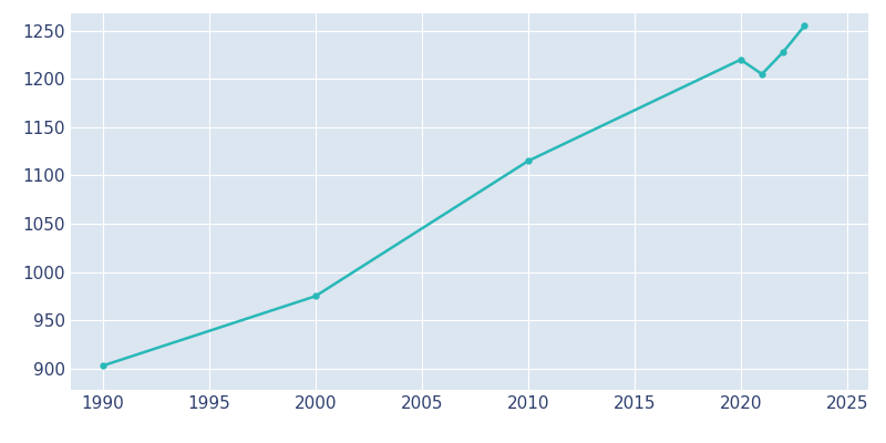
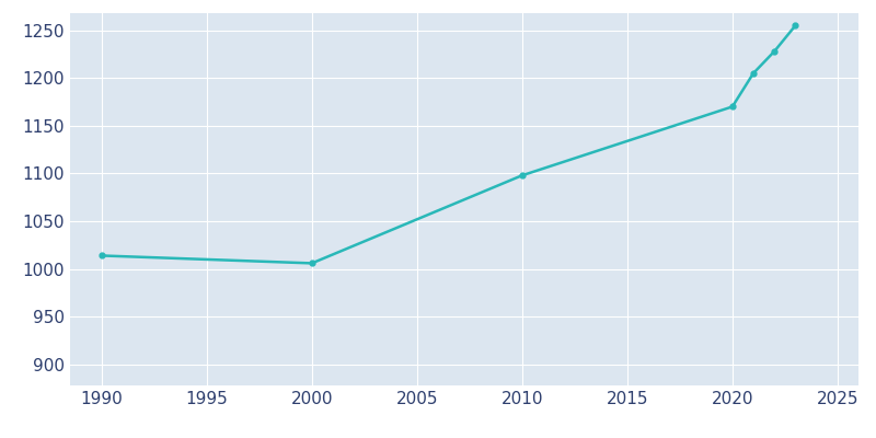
1990: 903 -> 1014
2000: 975 -> 1006
2010: 1115 -> 1098
2020: 1220 -> 1170
